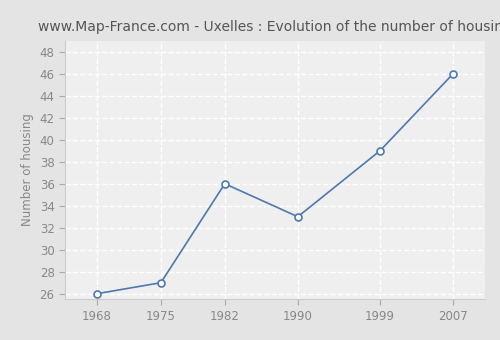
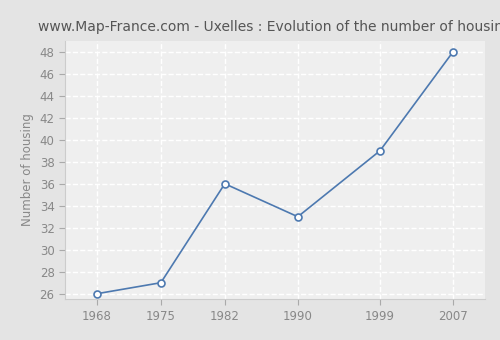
2007: 46 -> 48
